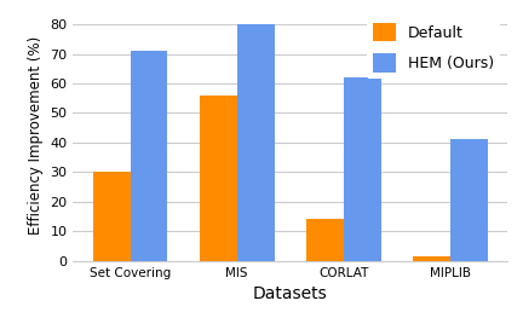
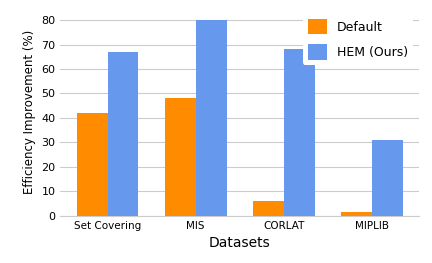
Default/Set Covering: 30.0 -> 42.0
HEM (Ours)/Set Covering: 71 -> 67
Default/MIS: 56.0 -> 48.0
Default/CORLAT: 14.0 -> 6.0
HEM (Ours)/CORLAT: 62 -> 68
HEM (Ours)/MIPLIB: 41 -> 31
